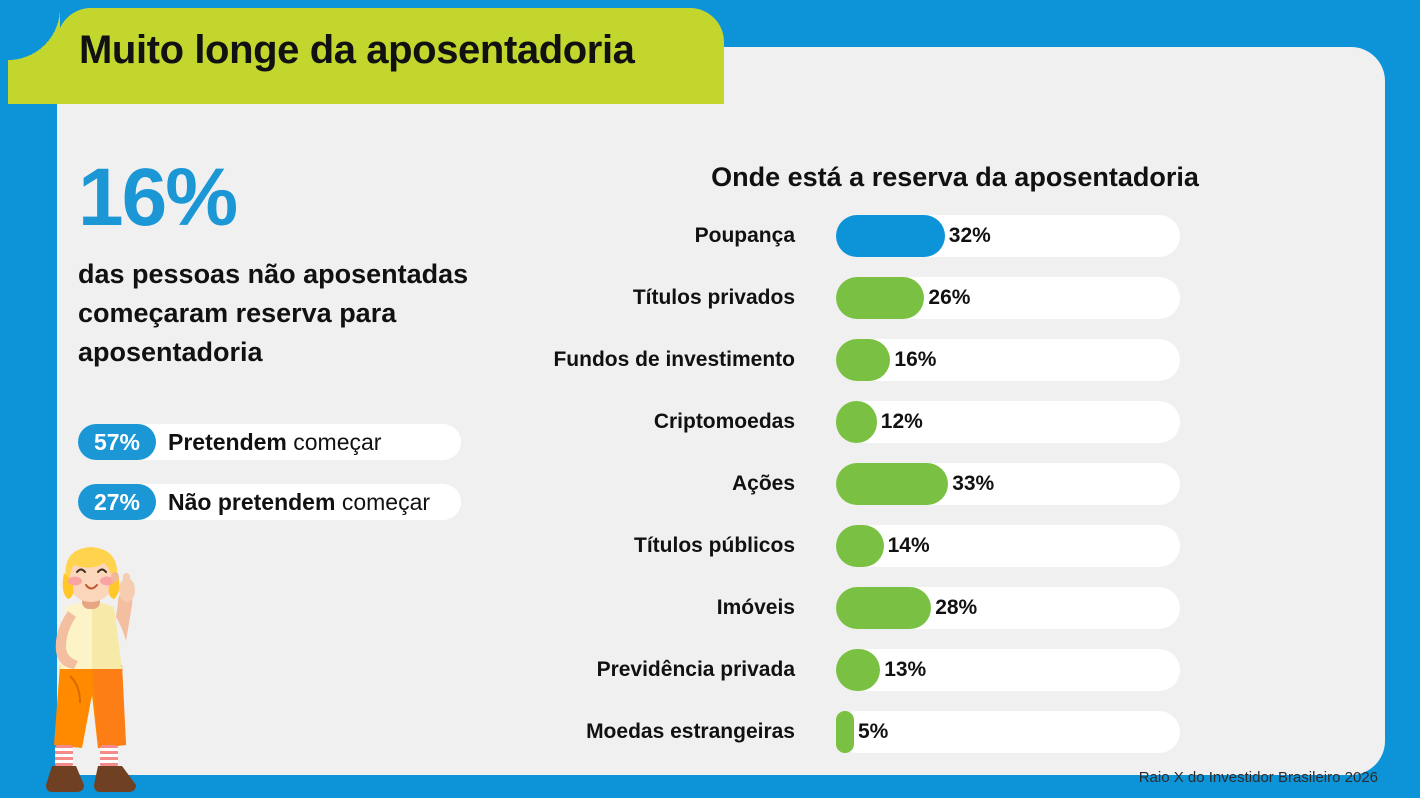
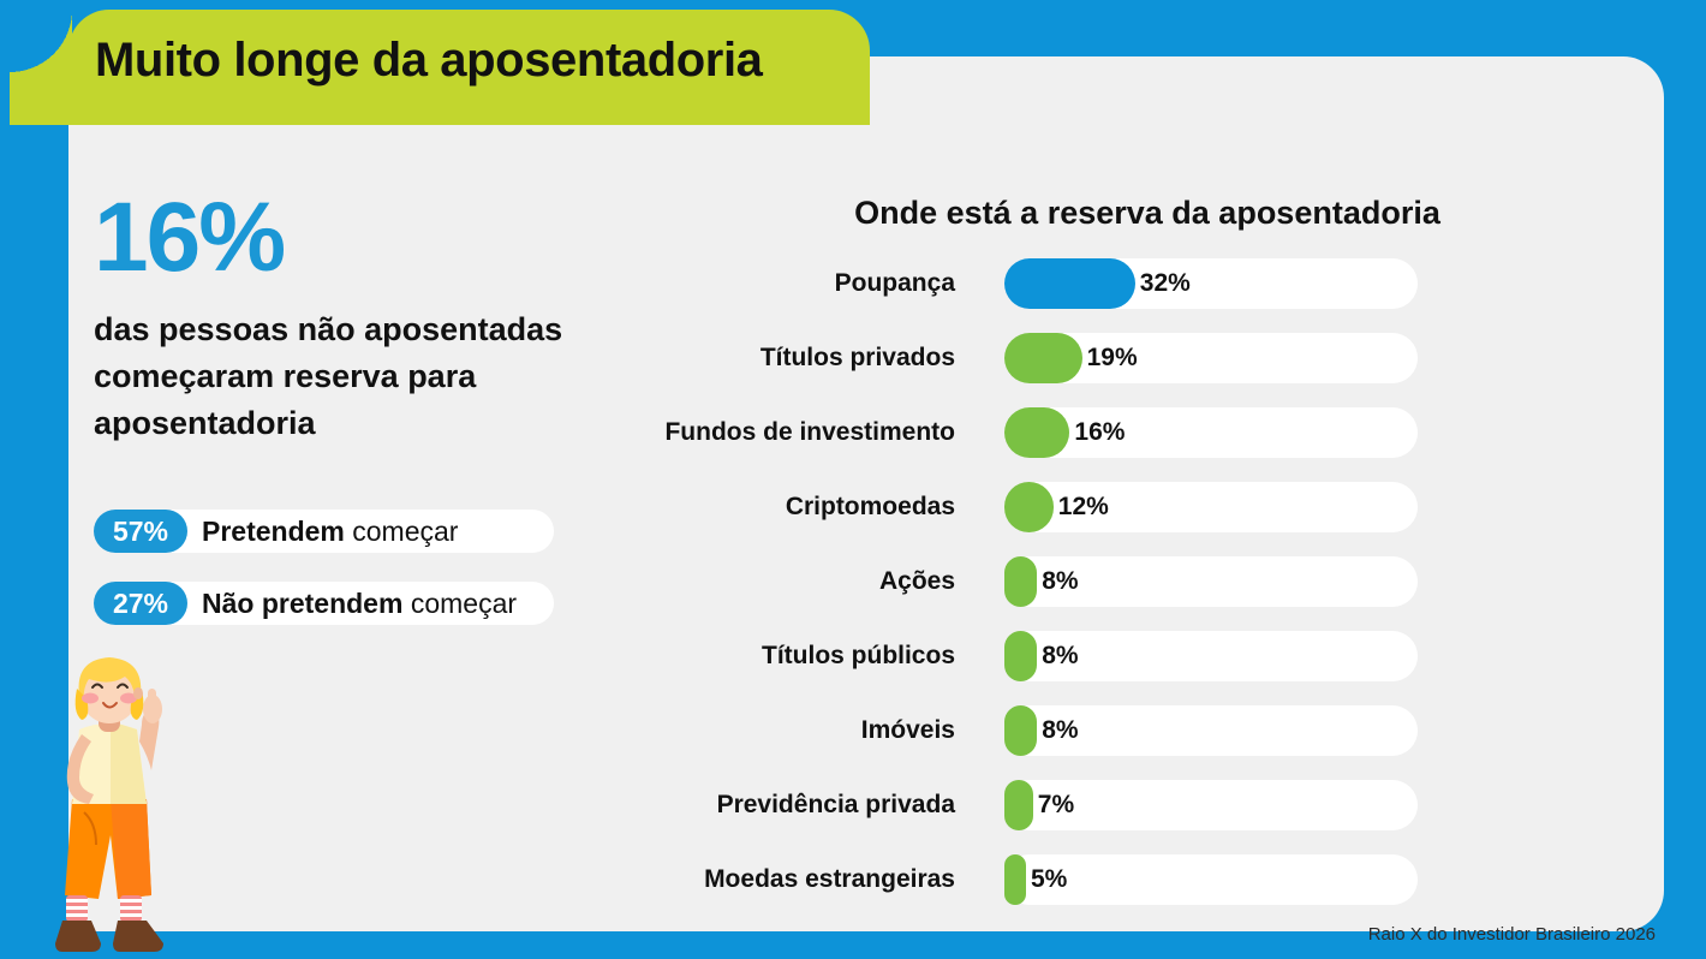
Títulos privados: 26% -> 19%
Ações: 33% -> 8%
Títulos públicos: 14% -> 8%
Imóveis: 28% -> 8%
Previdência privada: 13% -> 7%
